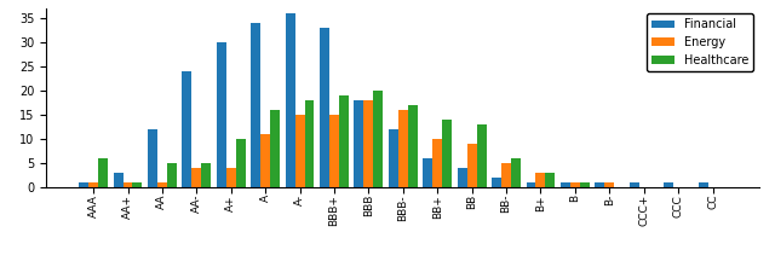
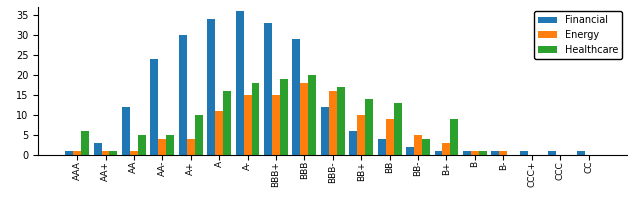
Financial/BBB: 18 -> 29
Healthcare/BB-: 6 -> 4
Healthcare/B+: 3 -> 9
